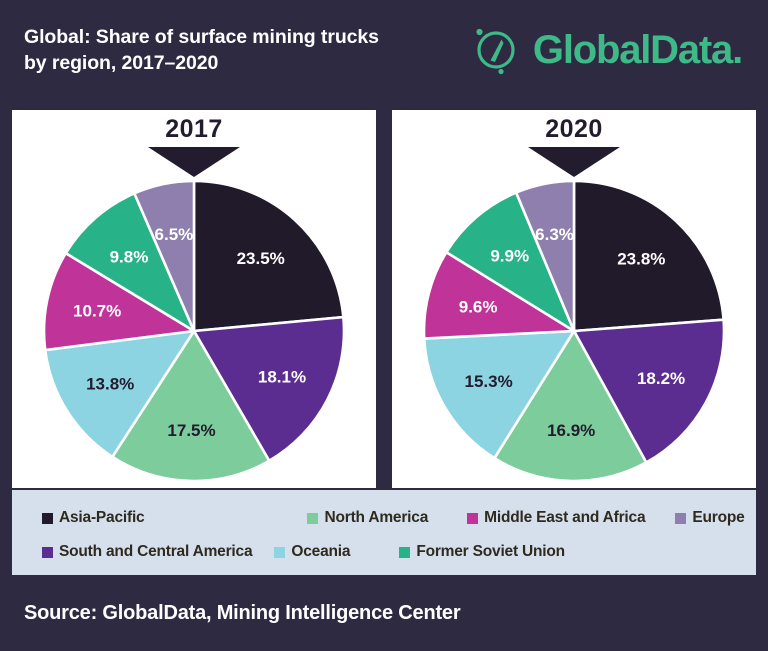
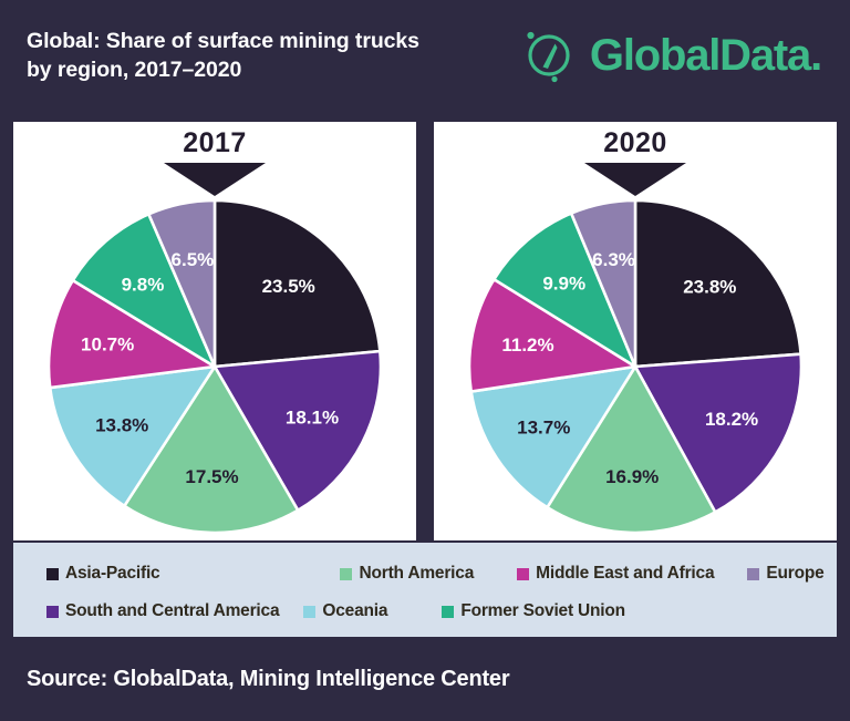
2020/Oceania: 15.3% -> 13.7%
2020/Middle East and Africa: 9.6% -> 11.2%
